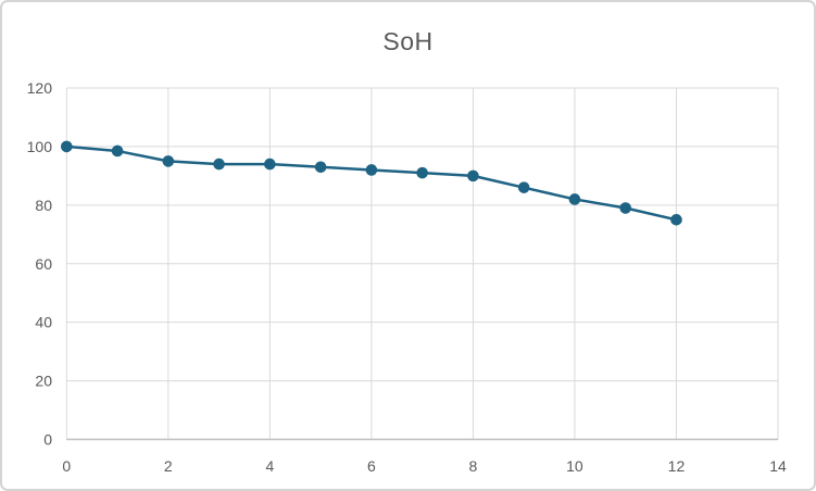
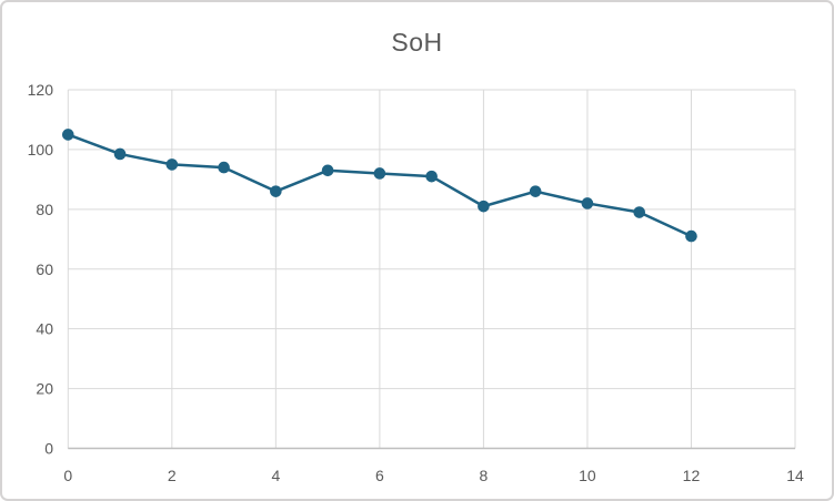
0: 100 -> 105
4: 94 -> 86
8: 90 -> 81
12: 75 -> 71
